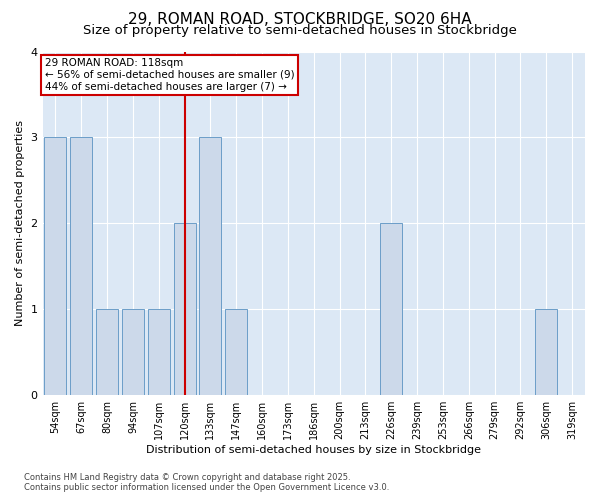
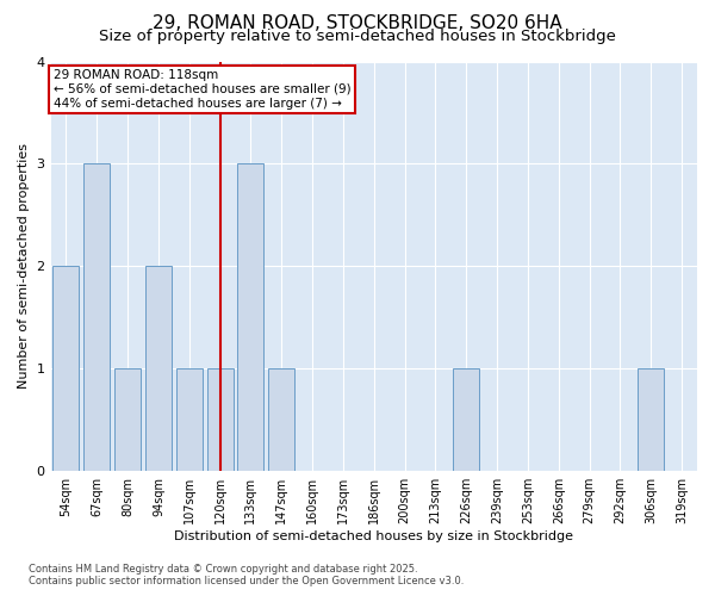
54sqm: 3 -> 2
94sqm: 1 -> 2
120sqm: 2 -> 1
226sqm: 2 -> 1
